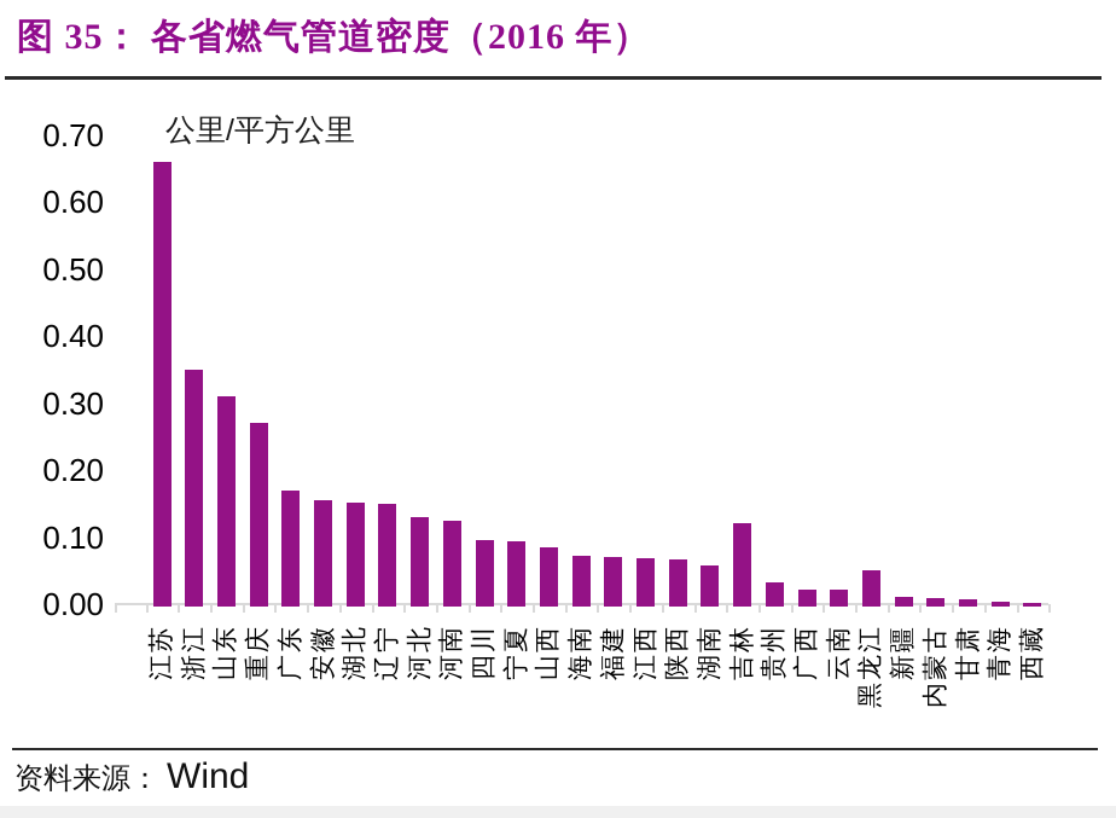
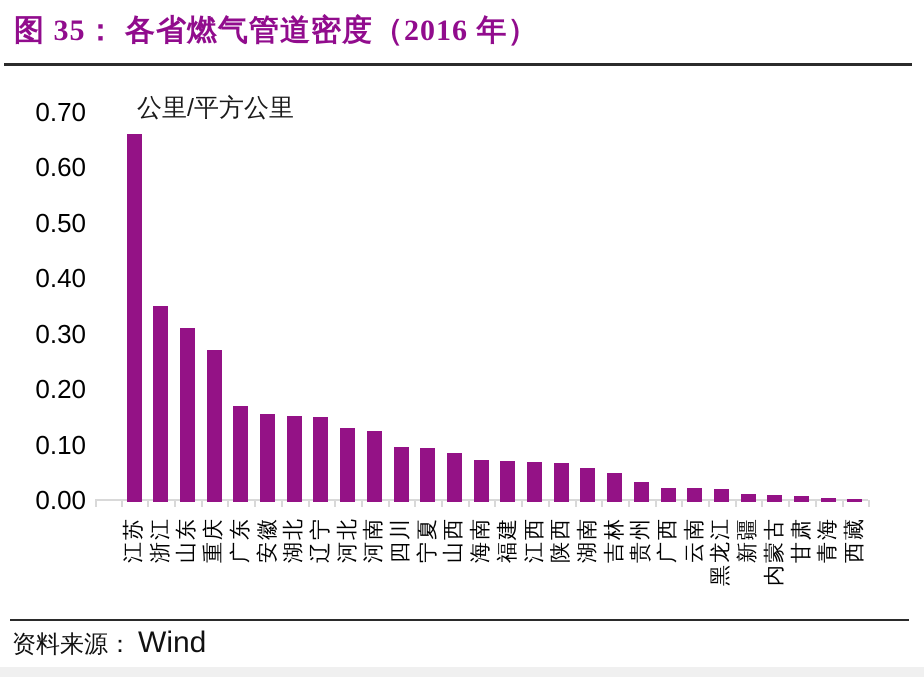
吉林: 0.12 -> 0.05
黑龙江: 0.05 -> 0.02
